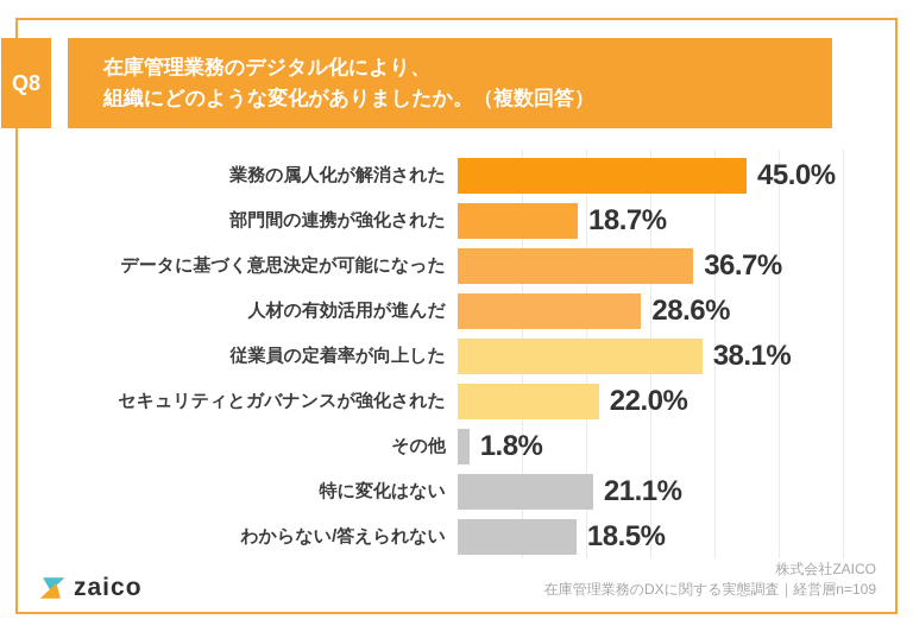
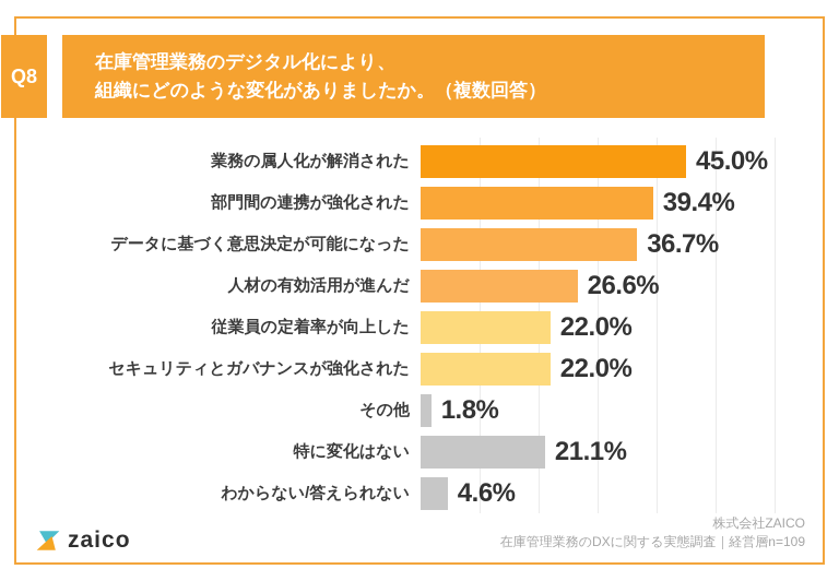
部門間の連携が強化された: 18.7% -> 39.4%
人材の有効活用が進んだ: 28.6% -> 26.6%
従業員の定着率が向上した: 38.1% -> 22.0%
わからない/答えられない: 18.5% -> 4.6%
